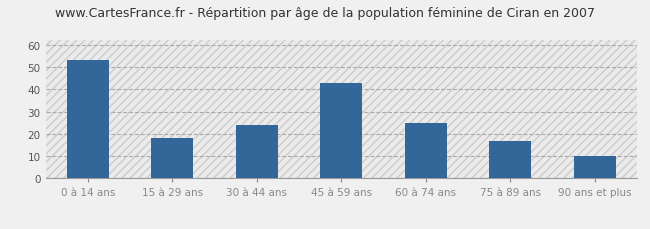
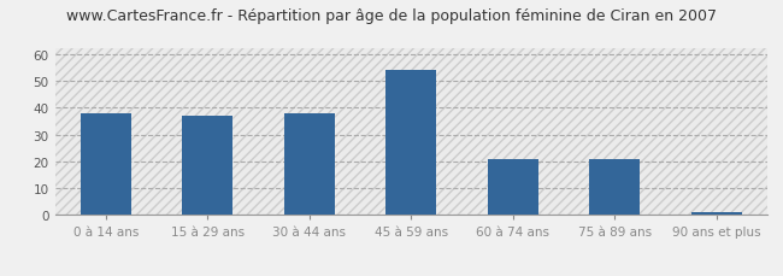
0 à 14 ans: 53 -> 38
15 à 29 ans: 18 -> 37
30 à 44 ans: 24 -> 38
45 à 59 ans: 43 -> 54
60 à 74 ans: 25 -> 21
75 à 89 ans: 17 -> 21
90 ans et plus: 10 -> 1
